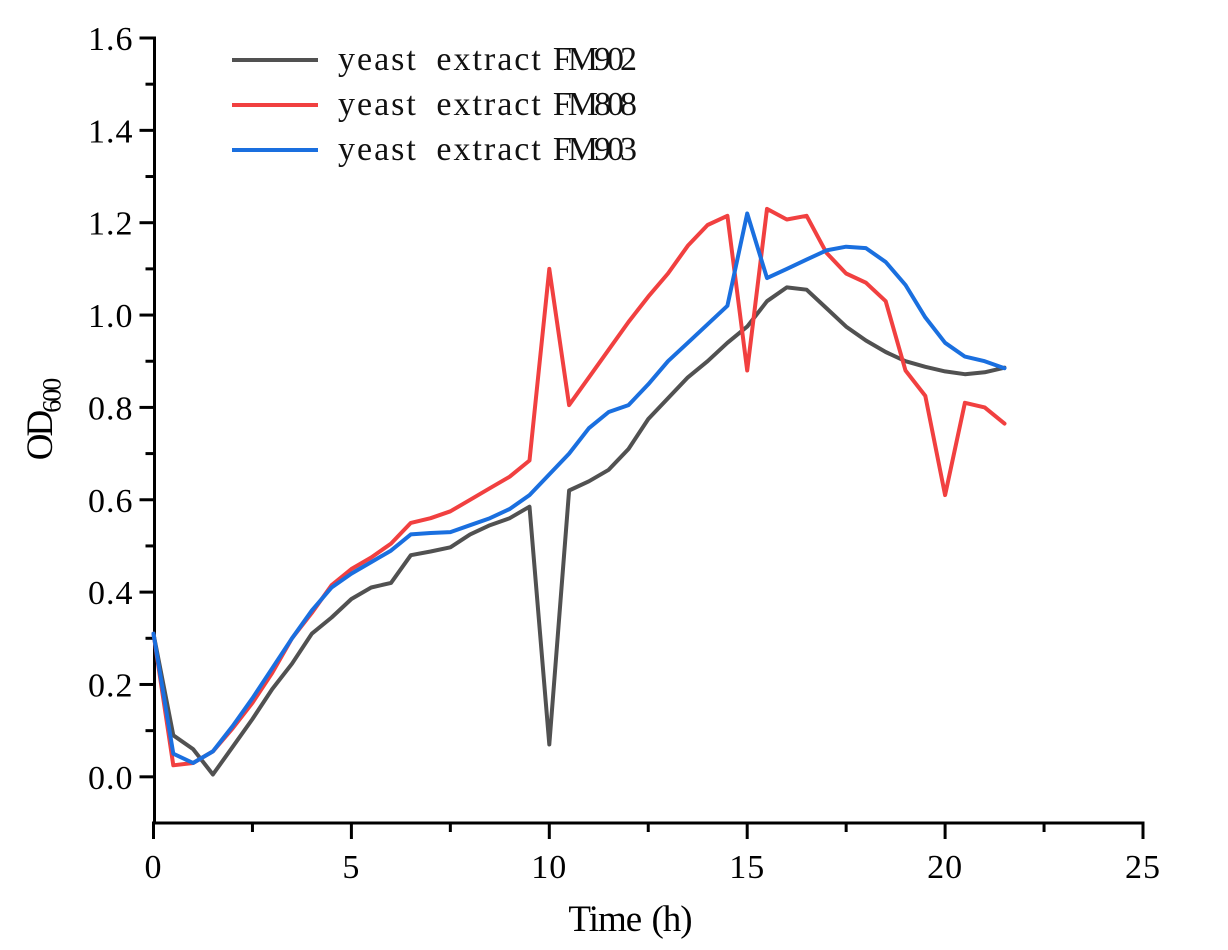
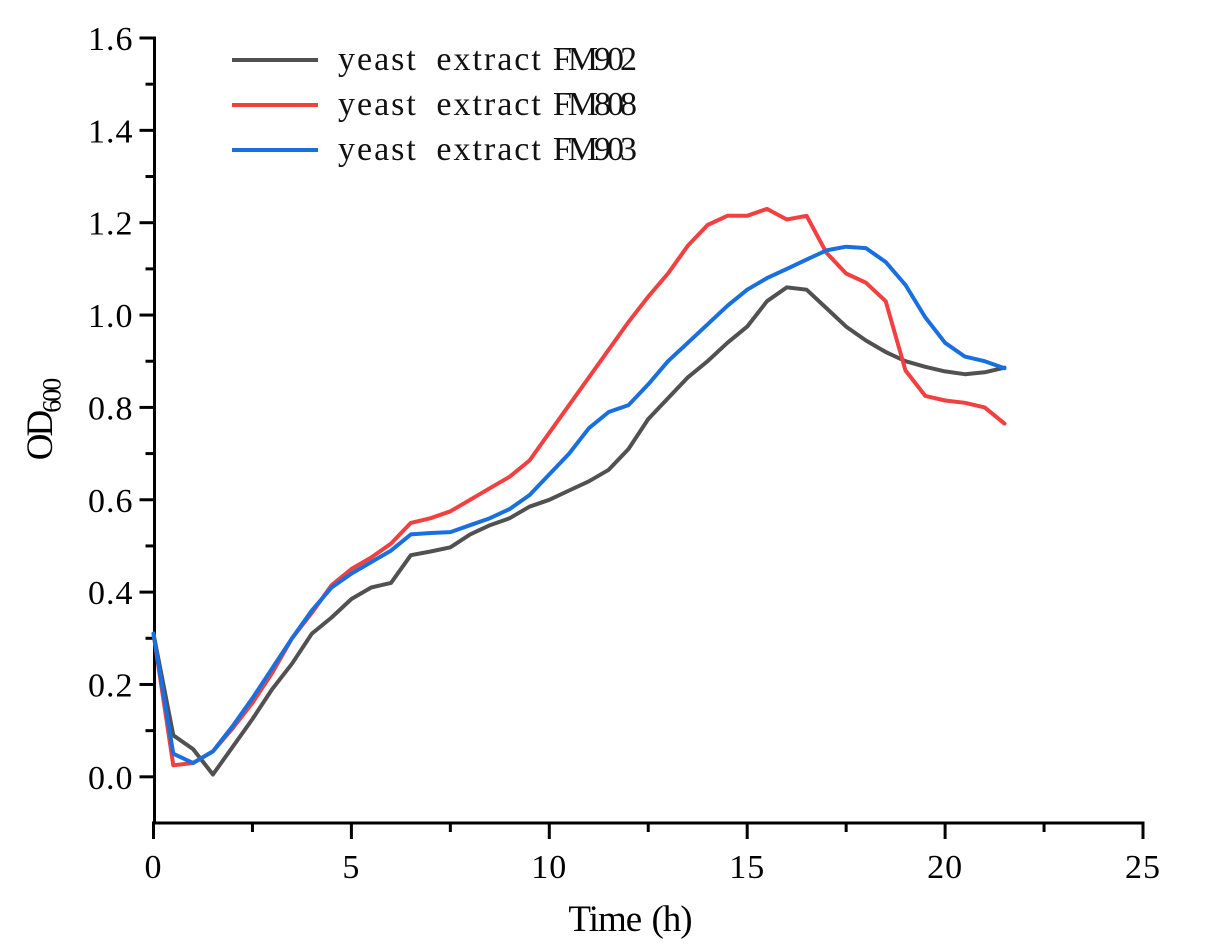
yeast extract FM902/10: 0.07 -> 0.60
yeast extract FM808/10: 1.10 -> 0.74
yeast extract FM808/15: 0.88 -> 1.22
yeast extract FM903/15: 1.22 -> 1.05
yeast extract FM808/20: 0.61 -> 0.81
